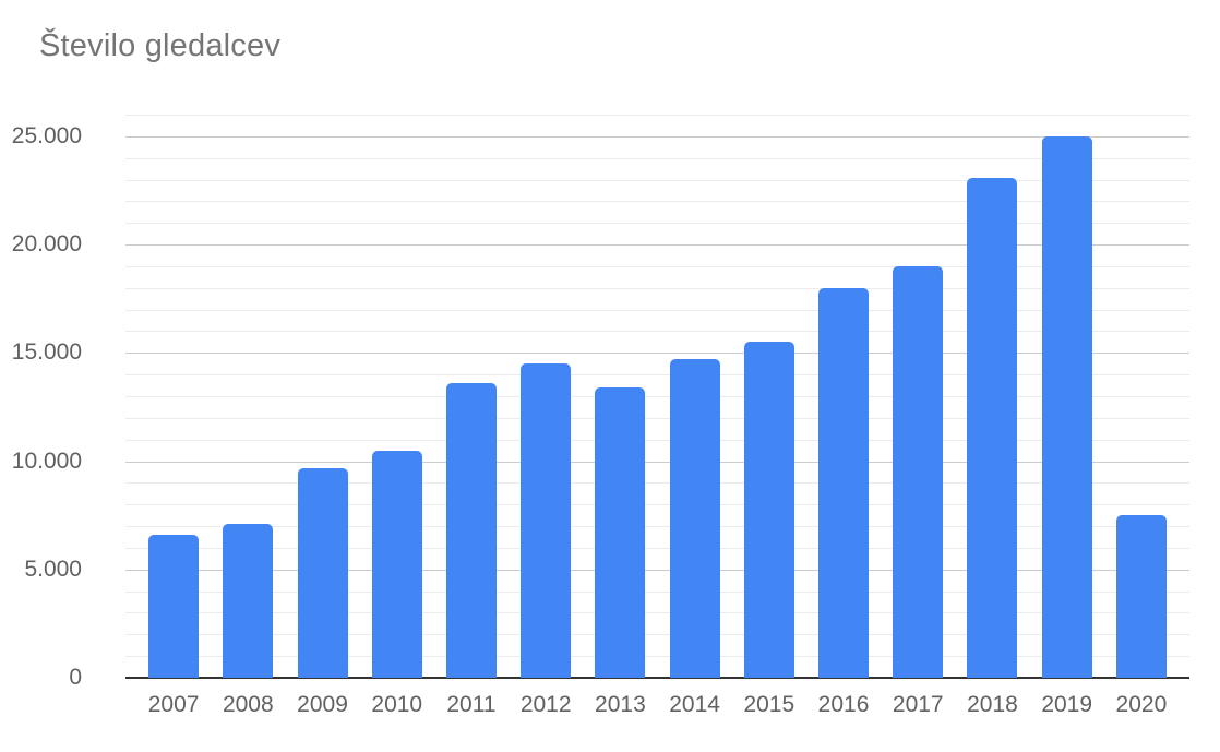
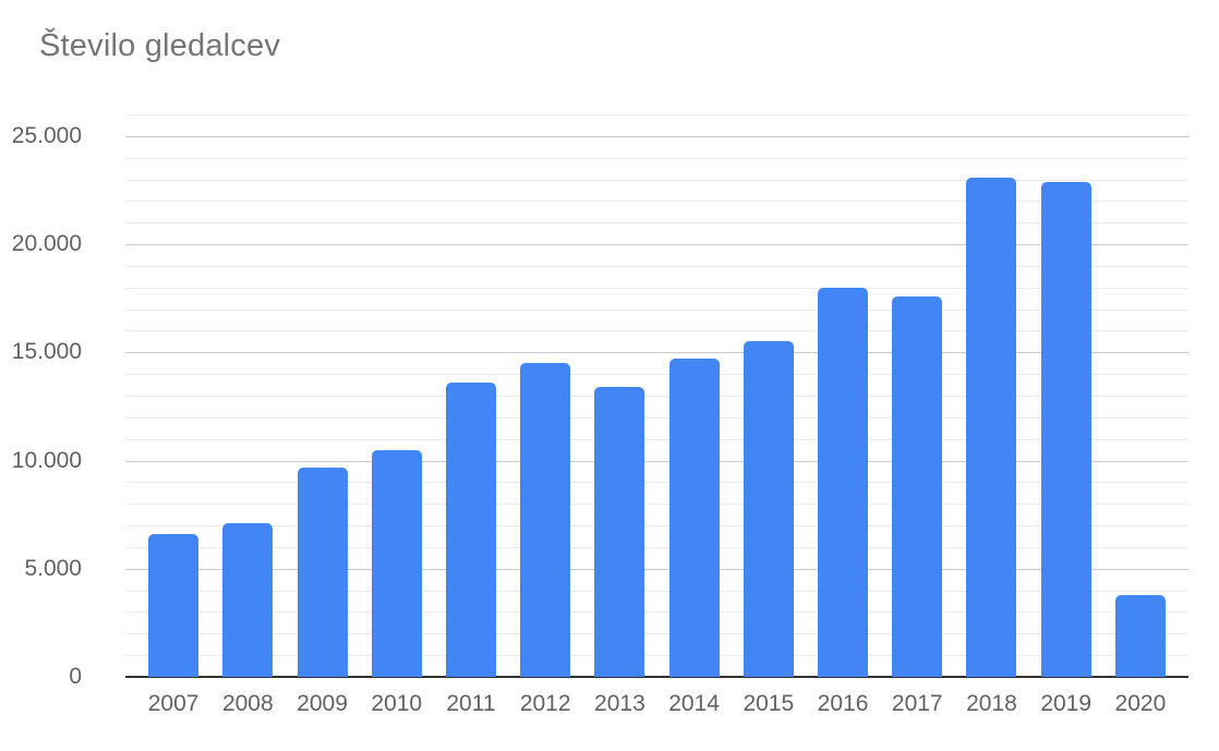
2017: 19000 -> 17600
2019: 25000 -> 22900
2020: 7500 -> 3800
